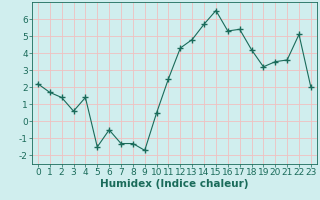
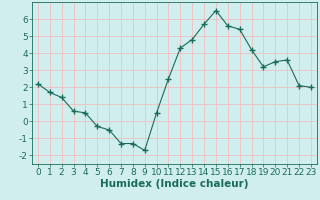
4: 1.4 -> 0.5
5: -1.5 -> -0.3
16: 5.3 -> 5.6
22: 5.1 -> 2.1
